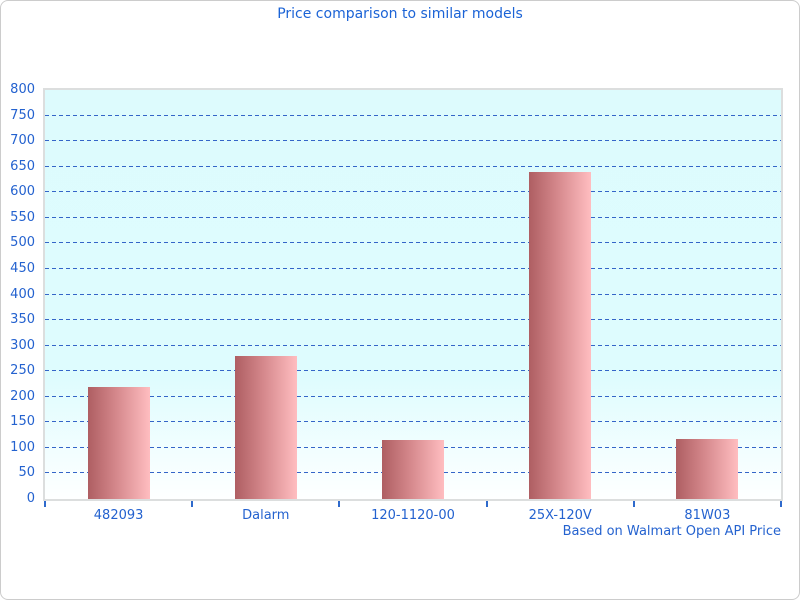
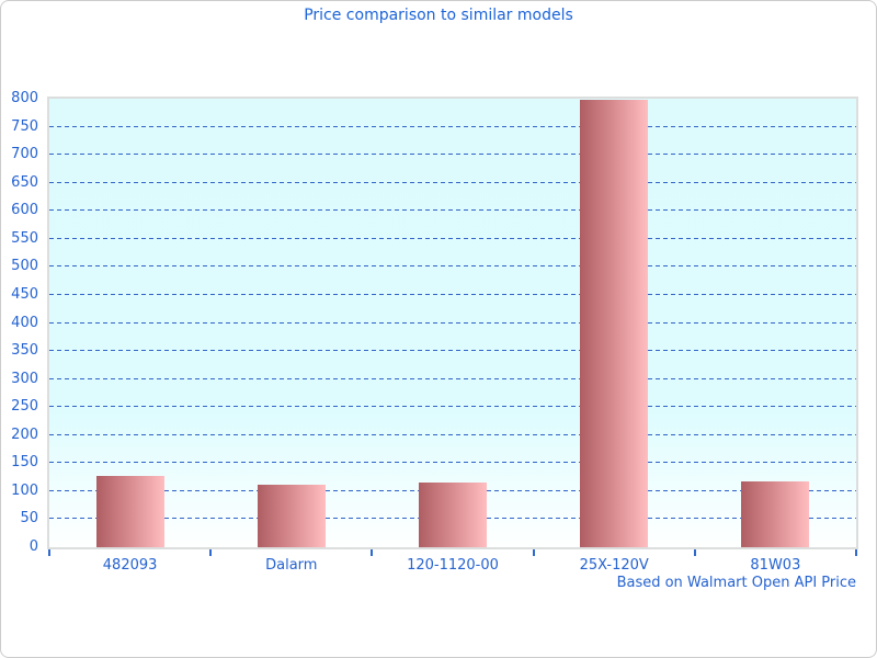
482093: 220 -> 130
Dalarm: 280 -> 110
25X-120V: 640 -> 800
